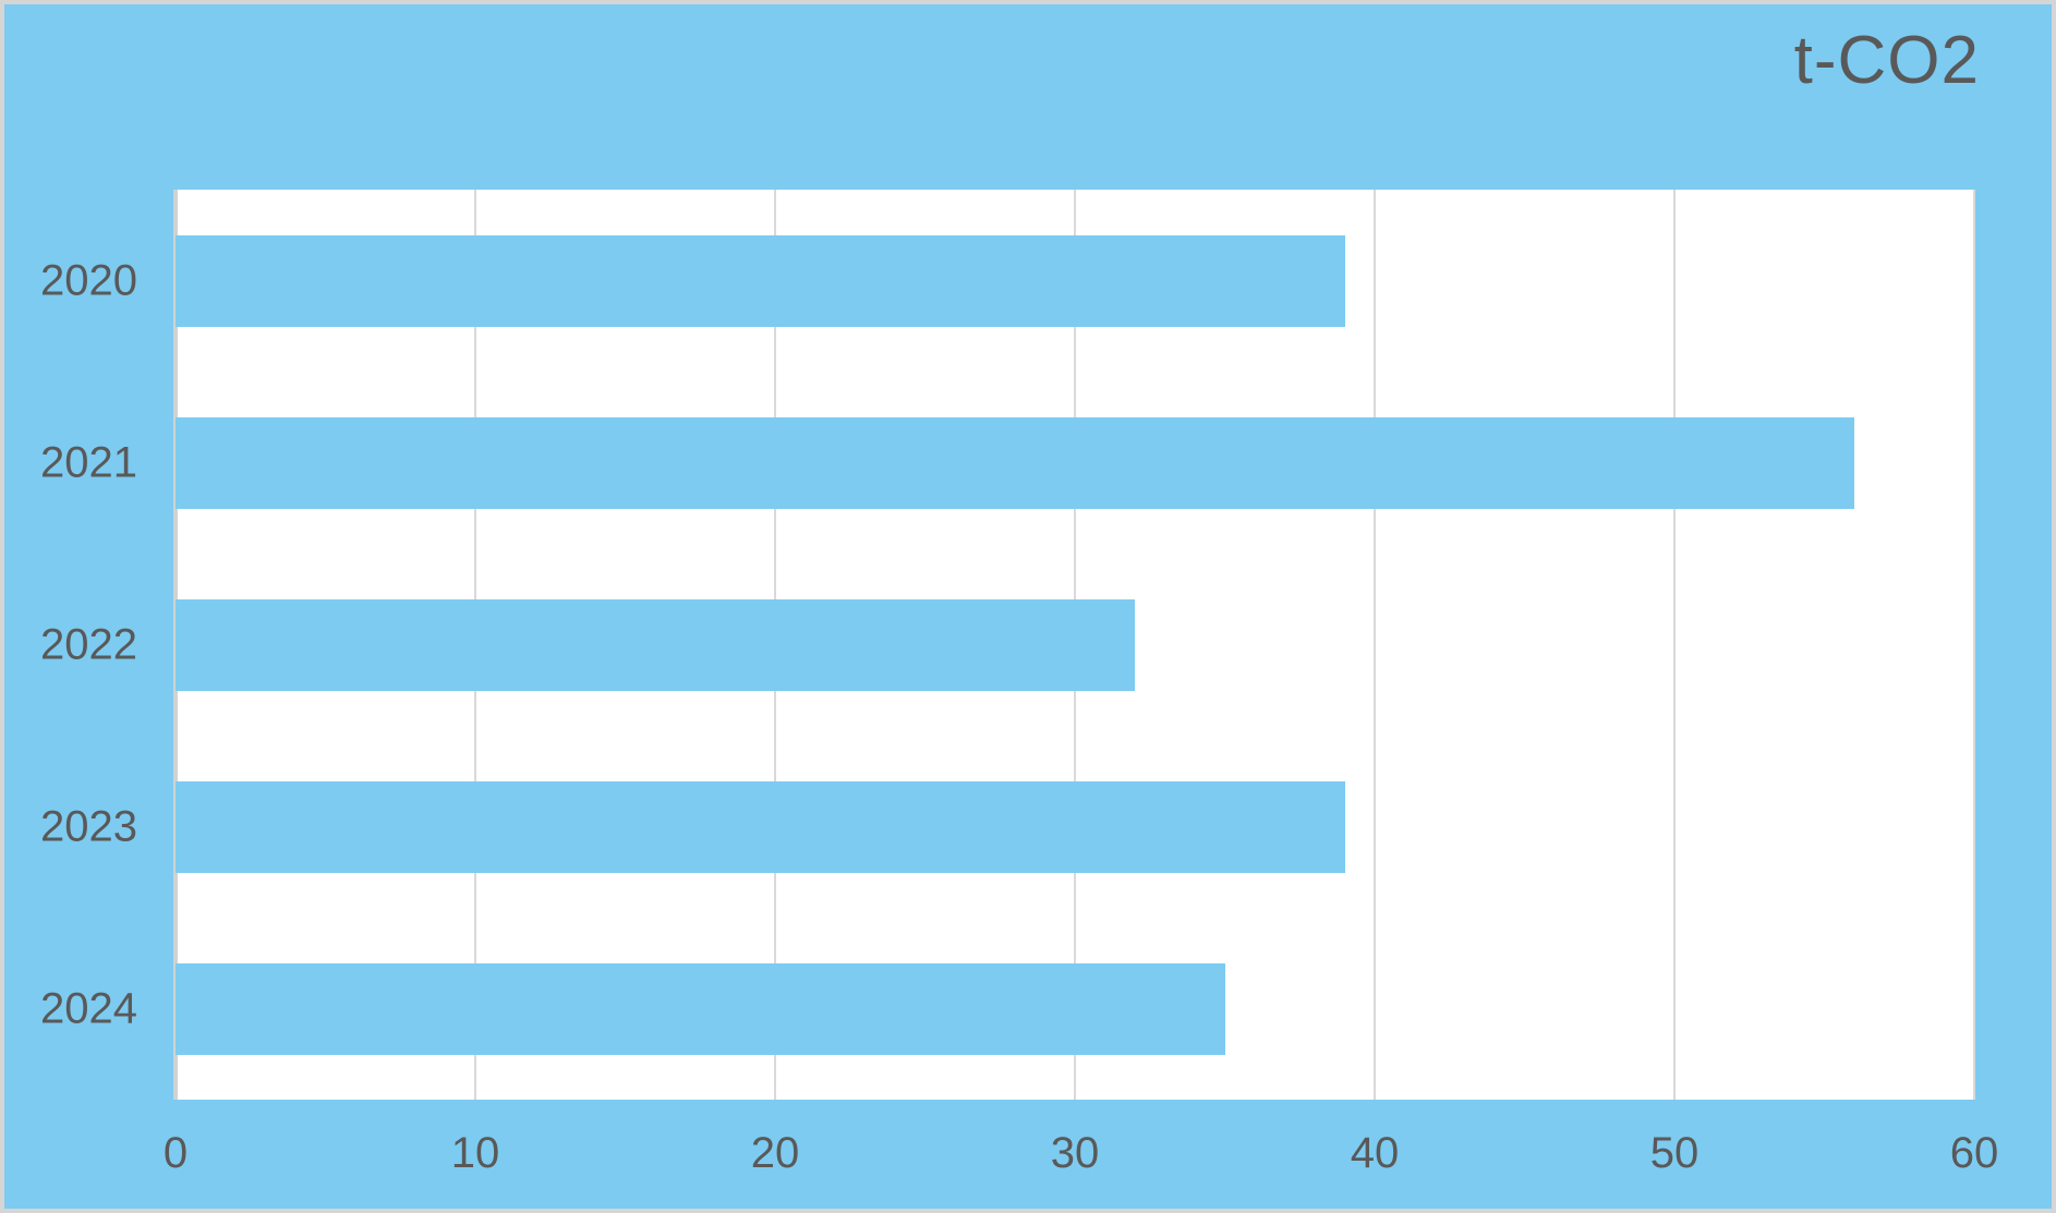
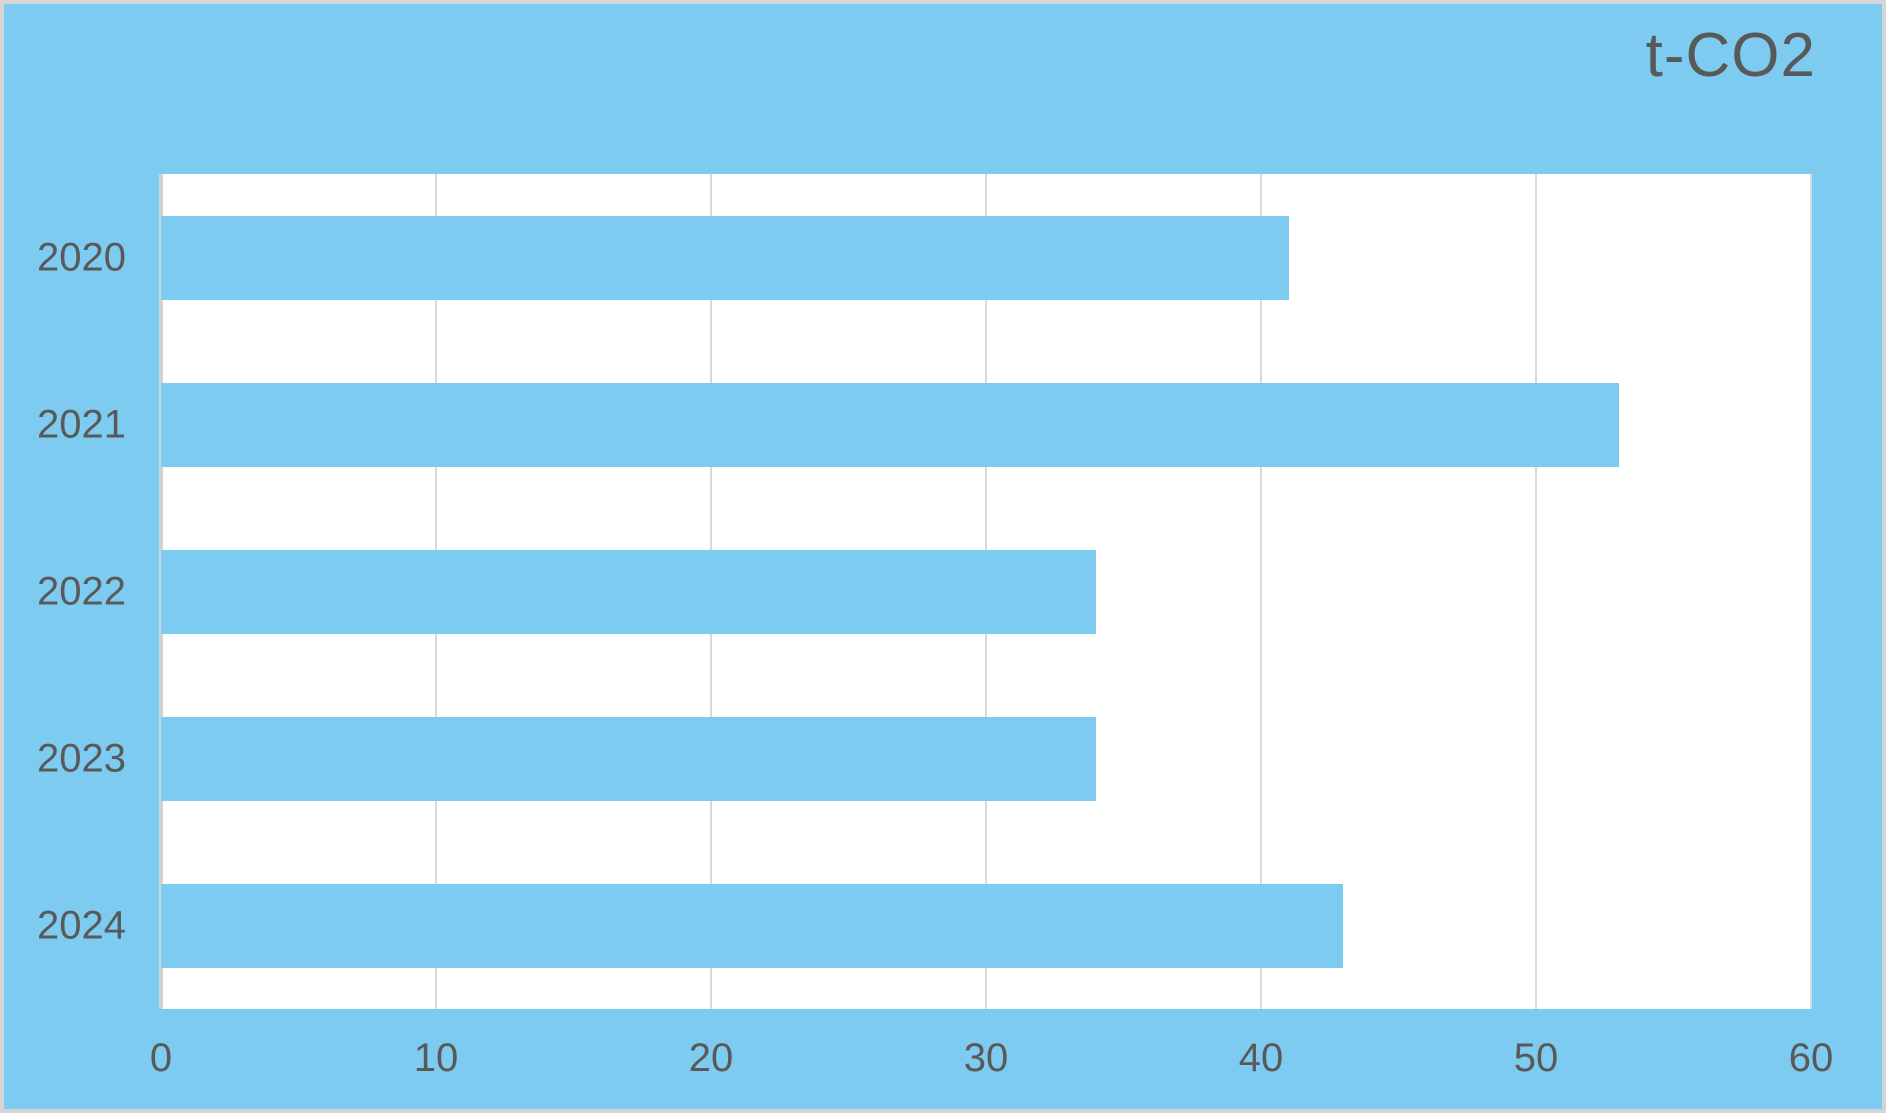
2020: 39 -> 41
2021: 56 -> 53
2022: 32 -> 34
2023: 39 -> 34
2024: 35 -> 43
